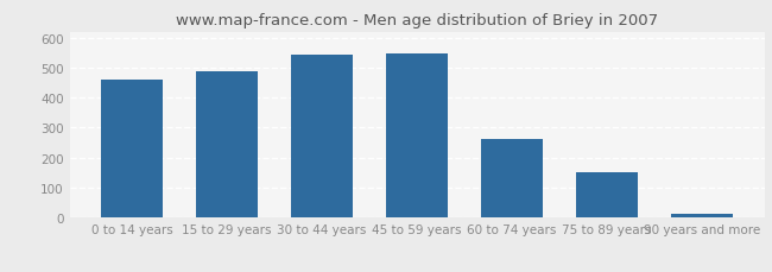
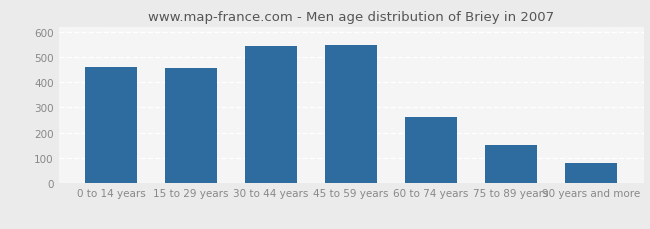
15 to 29 years: 487 -> 455
90 years and more: 10 -> 80
